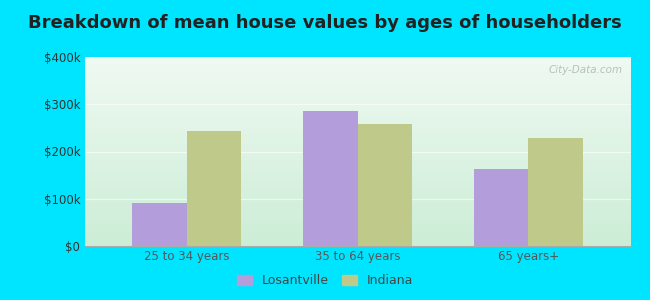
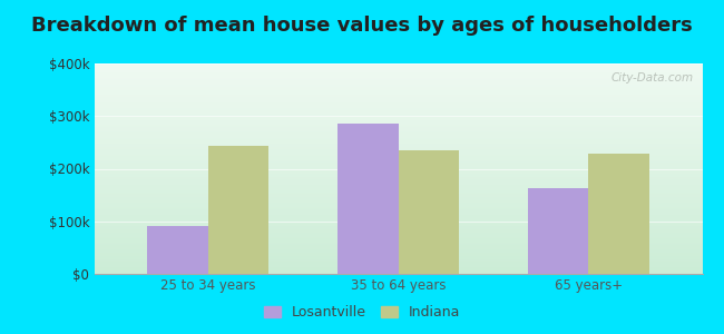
Indiana/35 to 64 years: $258k -> $235k
